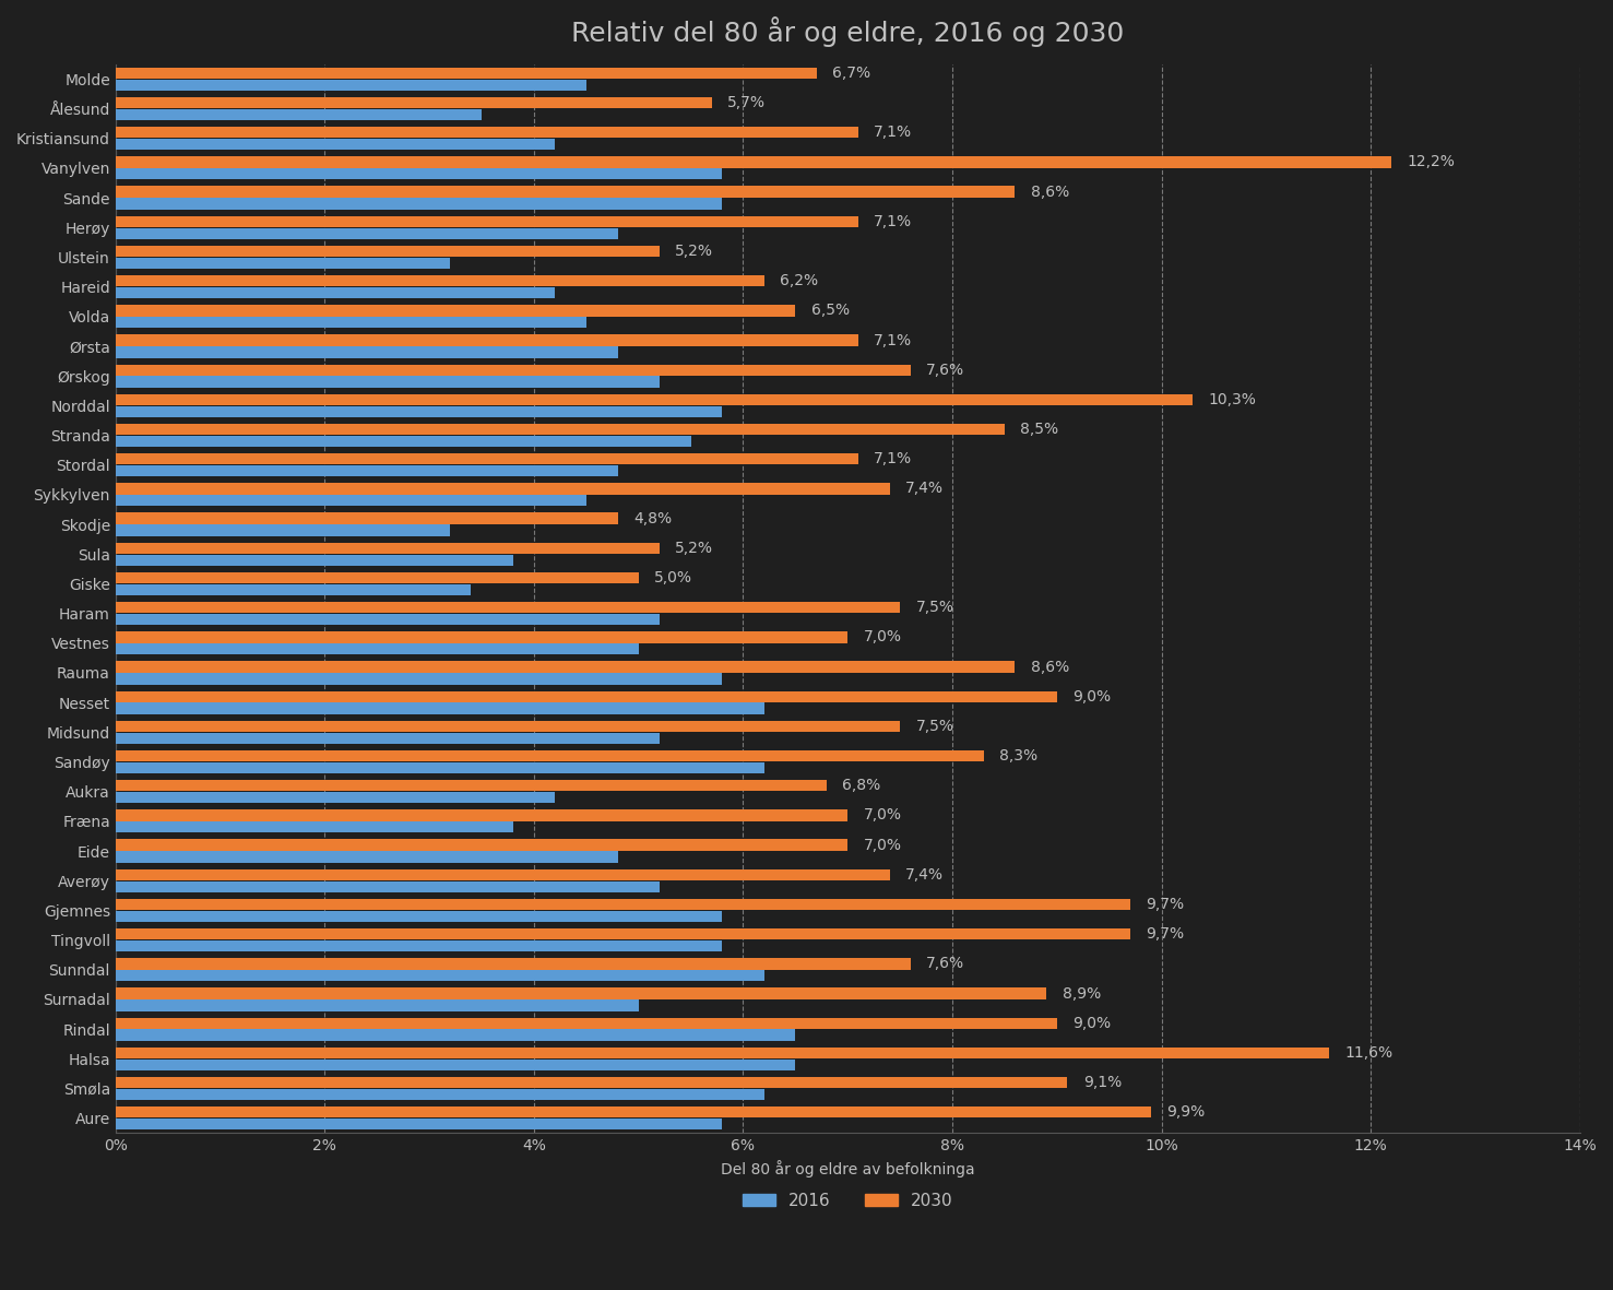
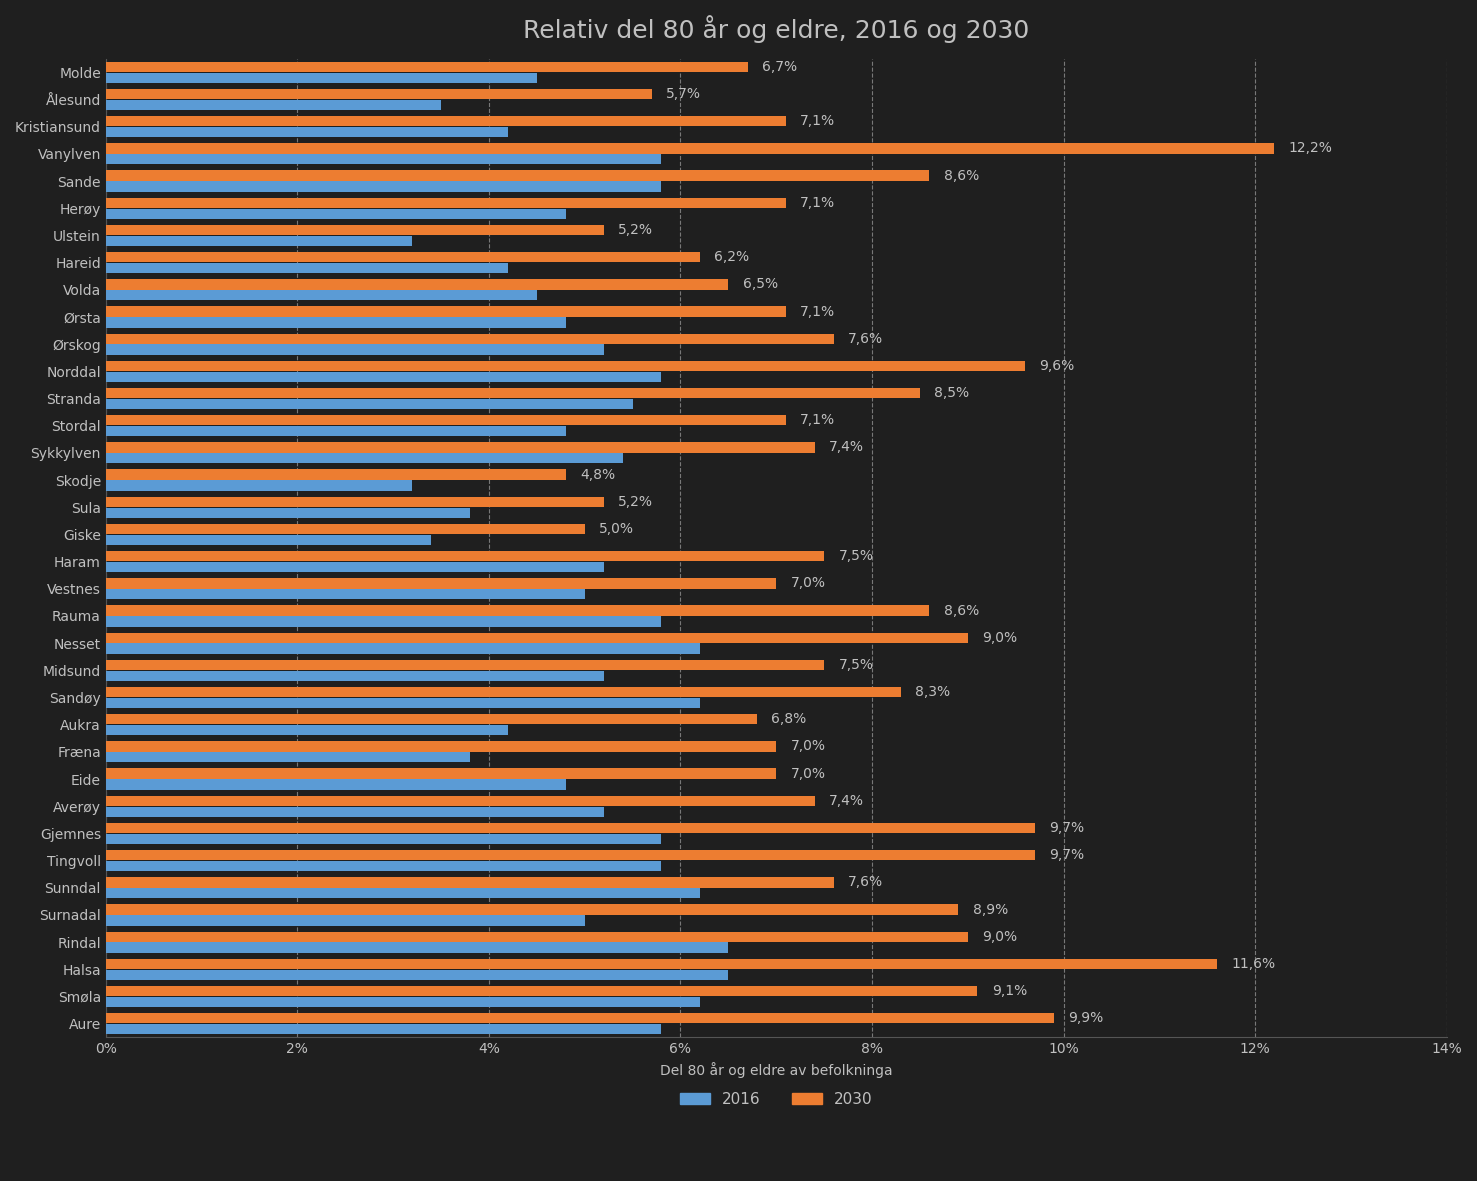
2030/Norddal: 10,3% -> 9,6%
2016/Sykkylven: 4.5% -> 5.4%
